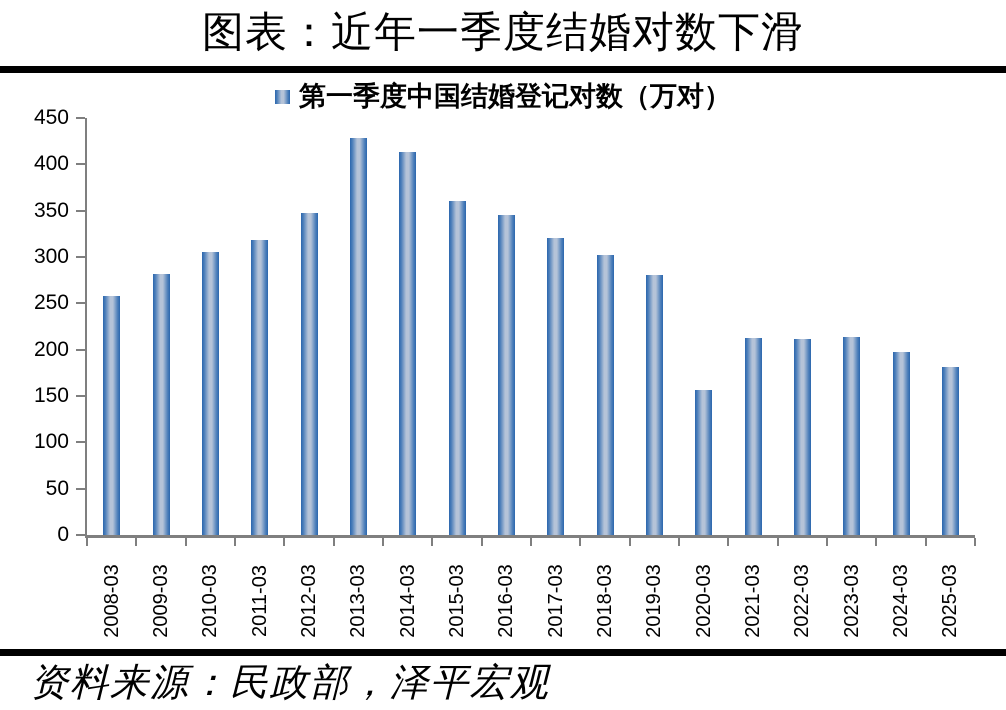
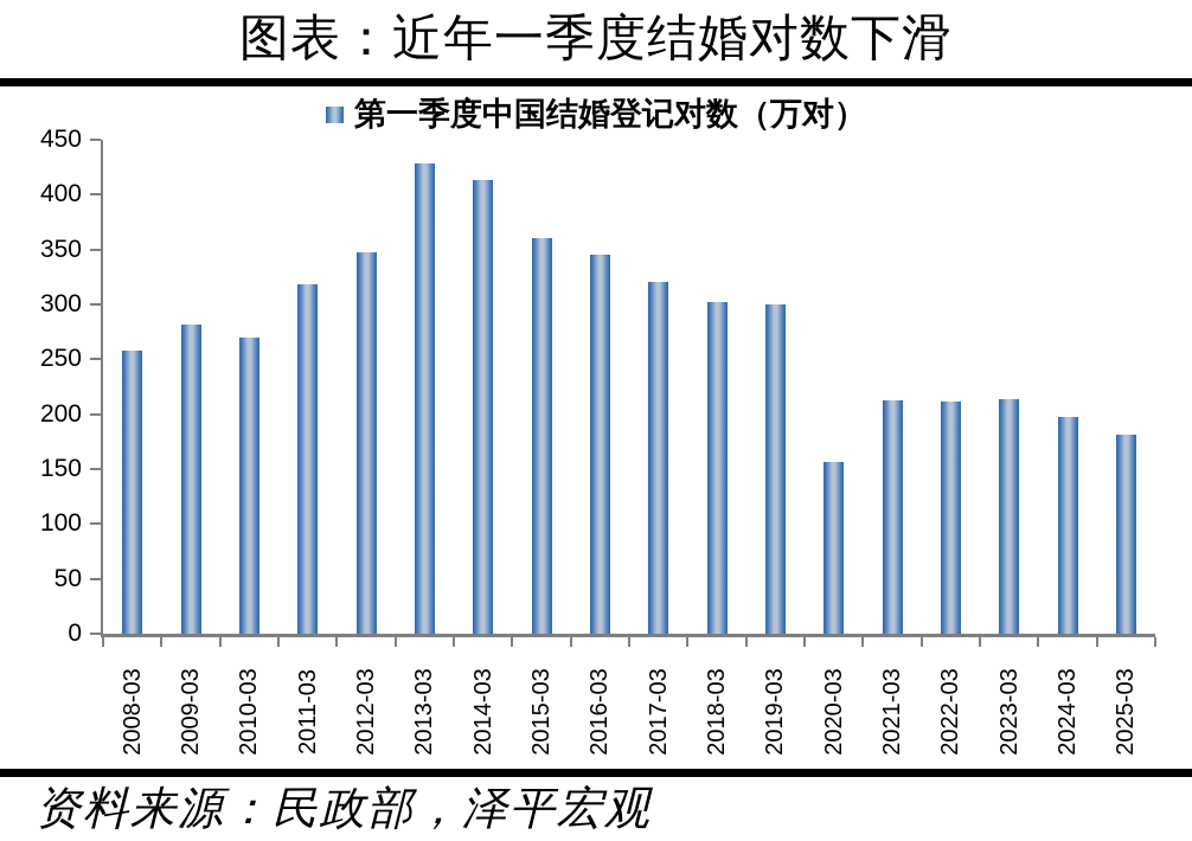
2010-03: 300 -> 270
2019-03: 280 -> 300
